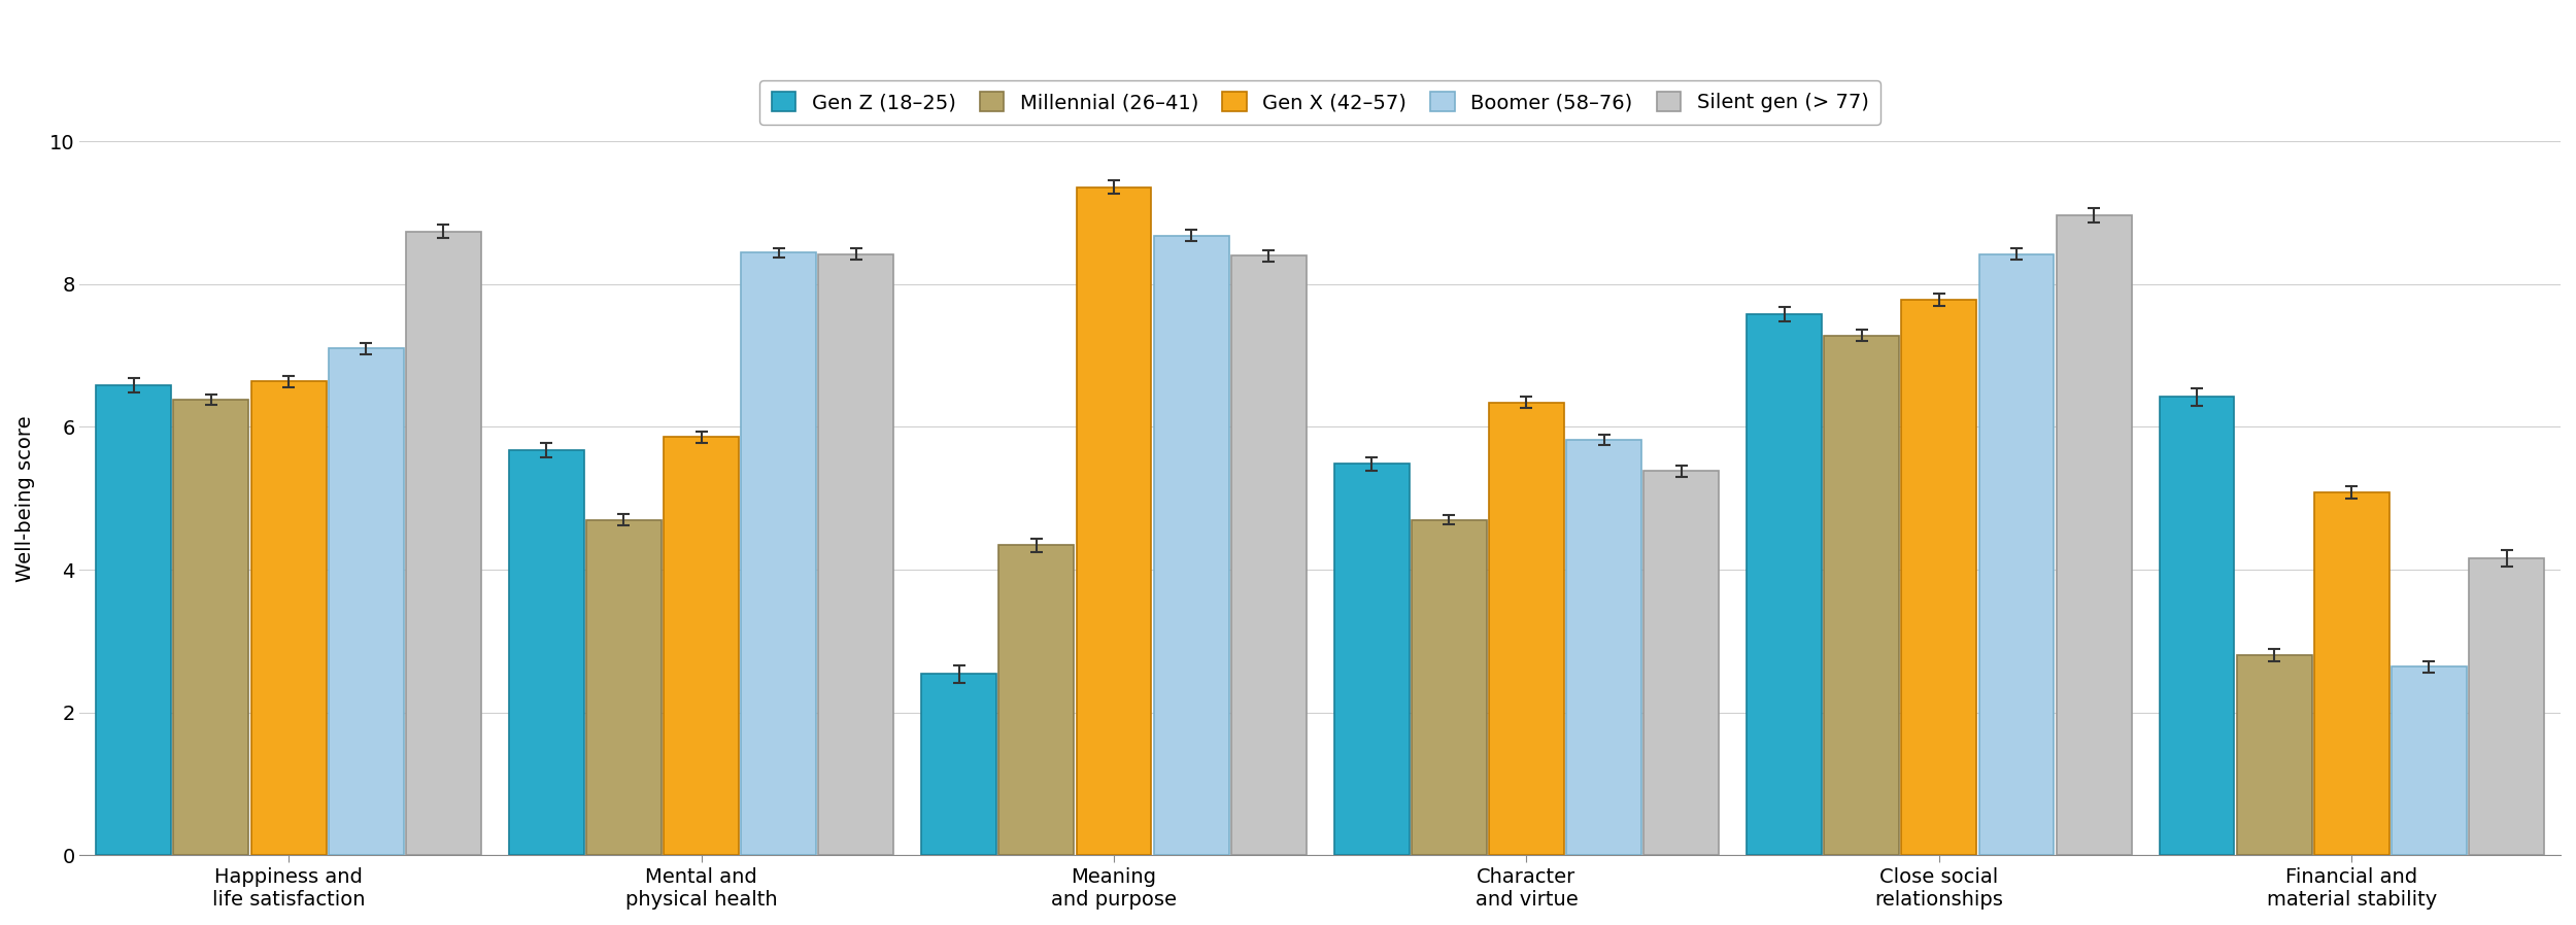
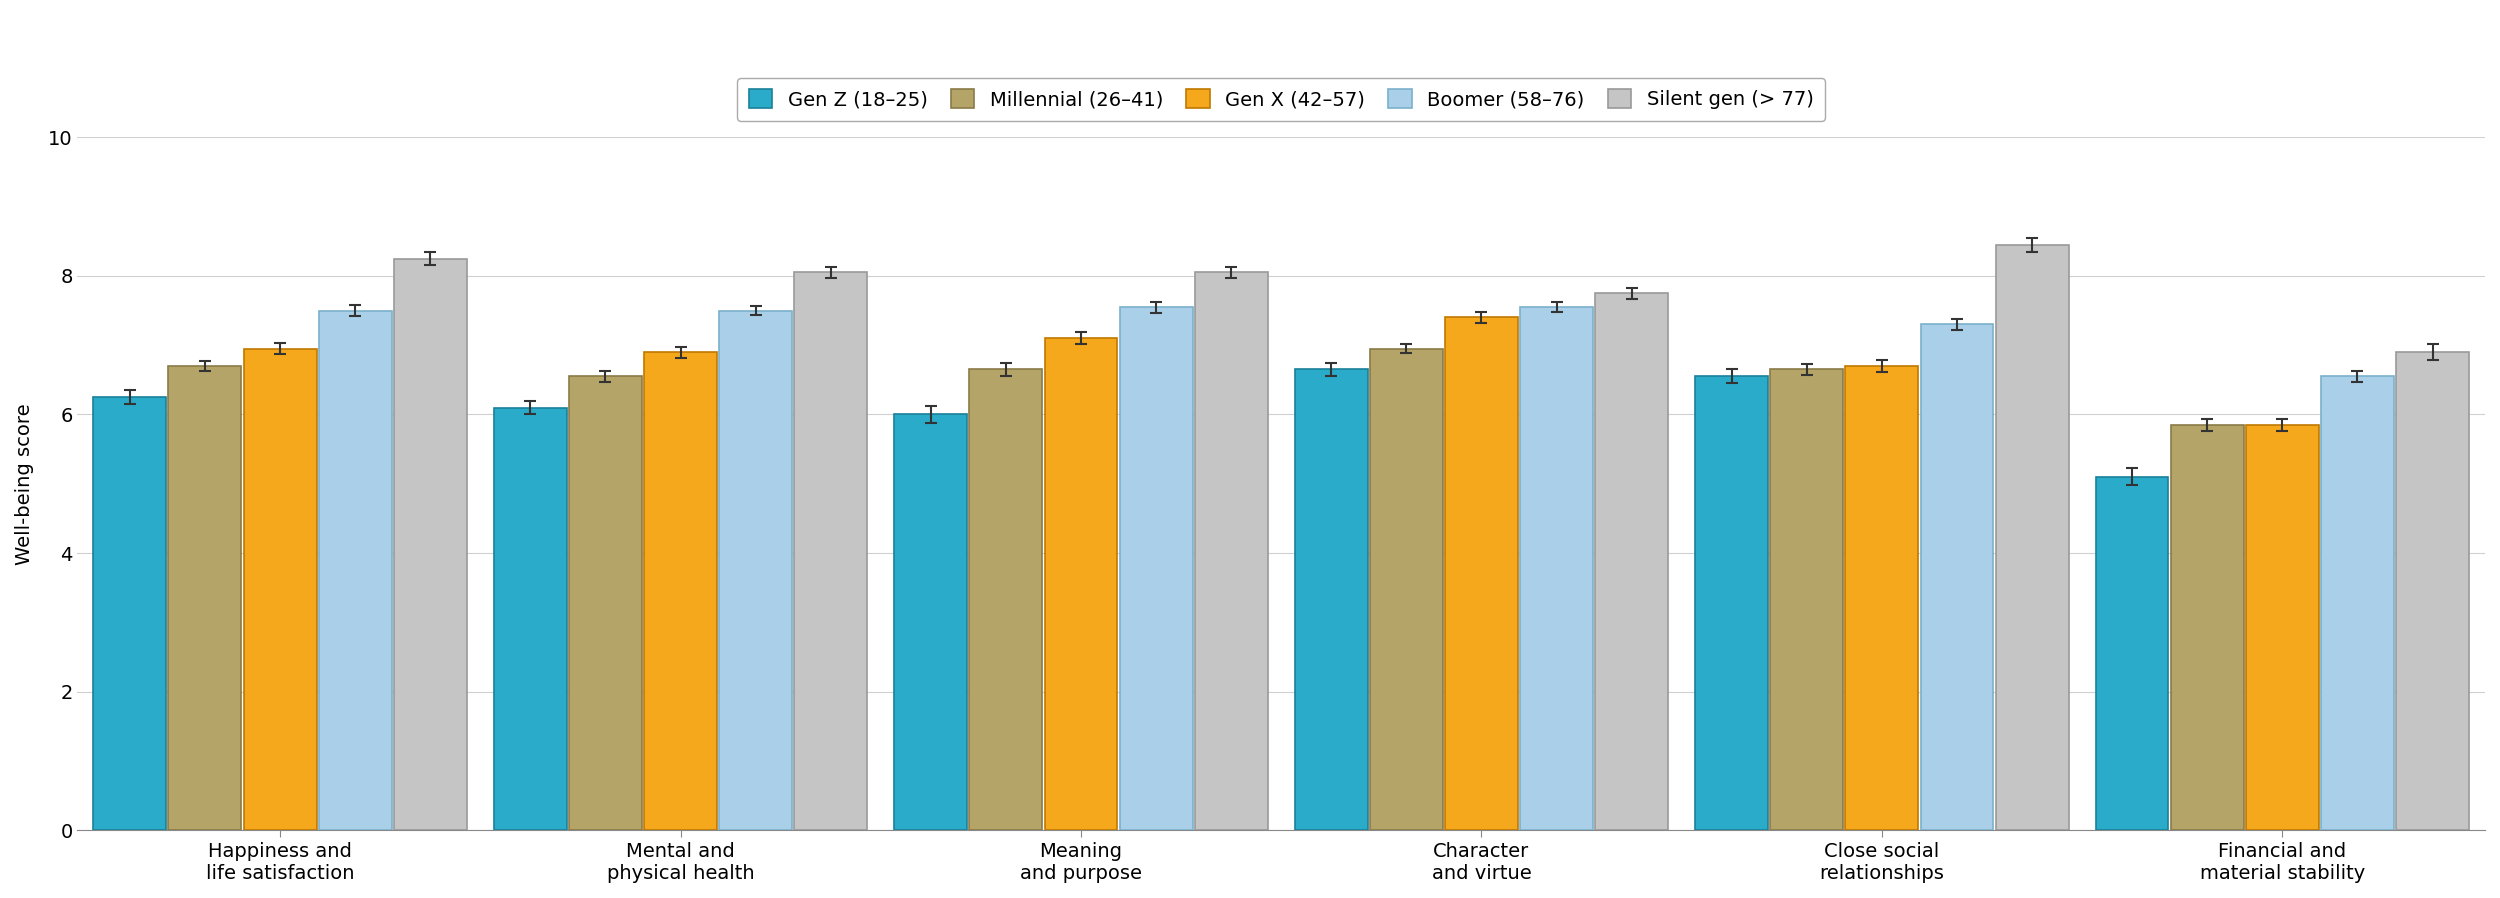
Gen Z (18–25)/Happiness and life satisfaction: 6.58 -> 6.25
Millennial (26–41)/Happiness and life satisfaction: 6.38 -> 6.70
Gen X (42–57)/Happiness and life satisfaction: 6.64 -> 6.95
Boomer (58–76)/Happiness and life satisfaction: 7.10 -> 7.50
Silent gen (> 77)/Happiness and life satisfaction: 8.74 -> 8.25
Gen Z (18–25)/Mental and physical health: 5.68 -> 6.10
Millennial (26–41)/Mental and physical health: 4.70 -> 6.55
Gen X (42–57)/Mental and physical health: 5.86 -> 6.90
Boomer (58–76)/Mental and physical health: 8.44 -> 7.50
Silent gen (> 77)/Mental and physical health: 8.42 -> 8.05
Gen Z (18–25)/Meaning and purpose: 2.54 -> 6.00
Millennial (26–41)/Meaning and purpose: 4.34 -> 6.65
Gen X (42–57)/Meaning and purpose: 9.36 -> 7.10
Boomer (58–76)/Meaning and purpose: 8.68 -> 7.55
Silent gen (> 77)/Meaning and purpose: 8.40 -> 8.05
Gen Z (18–25)/Character and virtue: 5.48 -> 6.65
Millennial (26–41)/Character and virtue: 4.70 -> 6.95
Gen X (42–57)/Character and virtue: 6.34 -> 7.40
Boomer (58–76)/Character and virtue: 5.82 -> 7.55
Silent gen (> 77)/Character and virtue: 5.38 -> 7.75
Gen Z (18–25)/Close social relationships: 7.58 -> 6.55
Millennial (26–41)/Close social relationships: 7.28 -> 6.65
Gen X (42–57)/Close social relationships: 7.78 -> 6.70
Boomer (58–76)/Close social relationships: 8.42 -> 7.30
Silent gen (> 77)/Close social relationships: 8.96 -> 8.45
Gen Z (18–25)/Financial and material stability: 6.42 -> 5.10
Millennial (26–41)/Financial and material stability: 2.80 -> 5.85
Gen X (42–57)/Financial and material stability: 5.08 -> 5.85
Boomer (58–76)/Financial and material stability: 2.64 -> 6.55
Silent gen (> 77)/Financial and material stability: 4.16 -> 6.90
